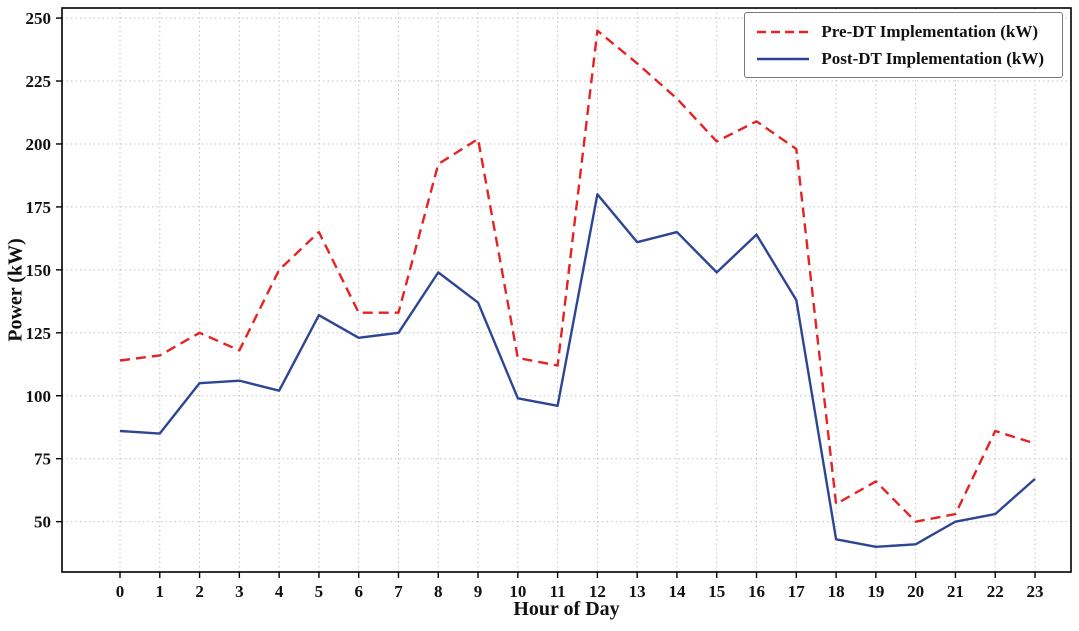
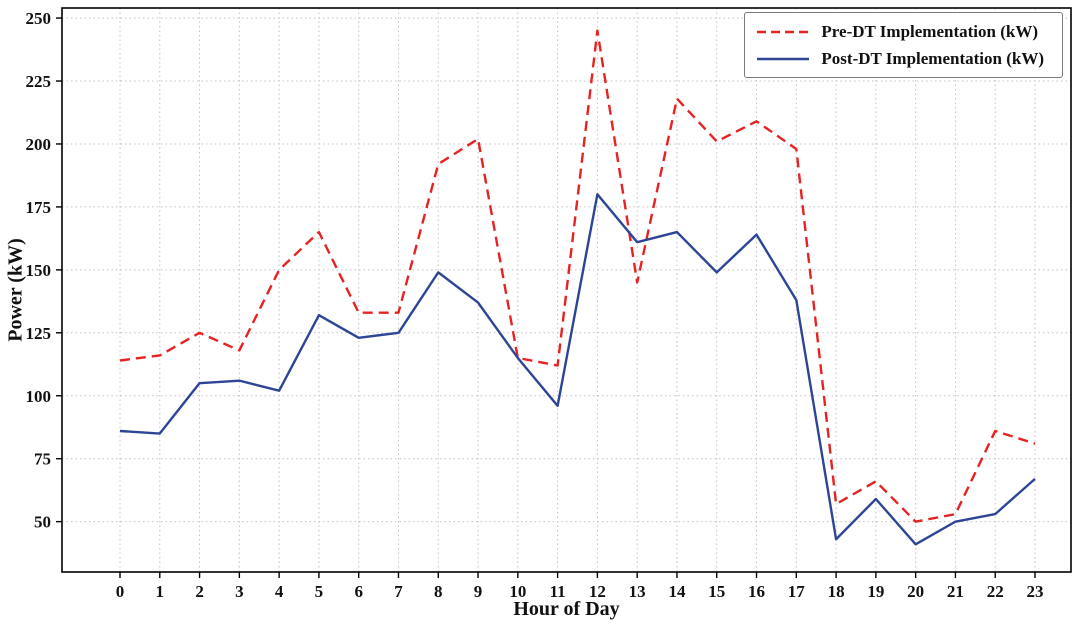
Post-DT Implementation (kW)/10: 99 -> 115
Pre-DT Implementation (kW)/13: 232 -> 145
Post-DT Implementation (kW)/19: 40 -> 59
